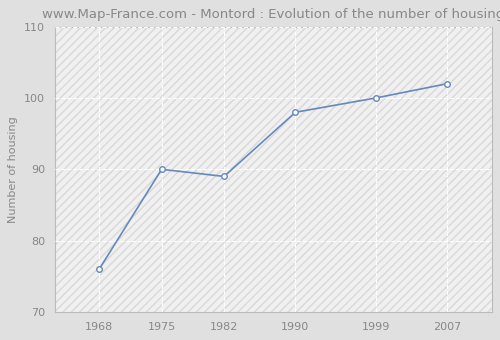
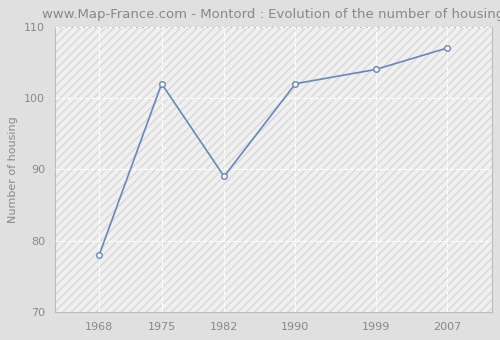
1968: 76 -> 78
1975: 90 -> 102
1990: 98 -> 102
1999: 100 -> 104
2007: 102 -> 107
